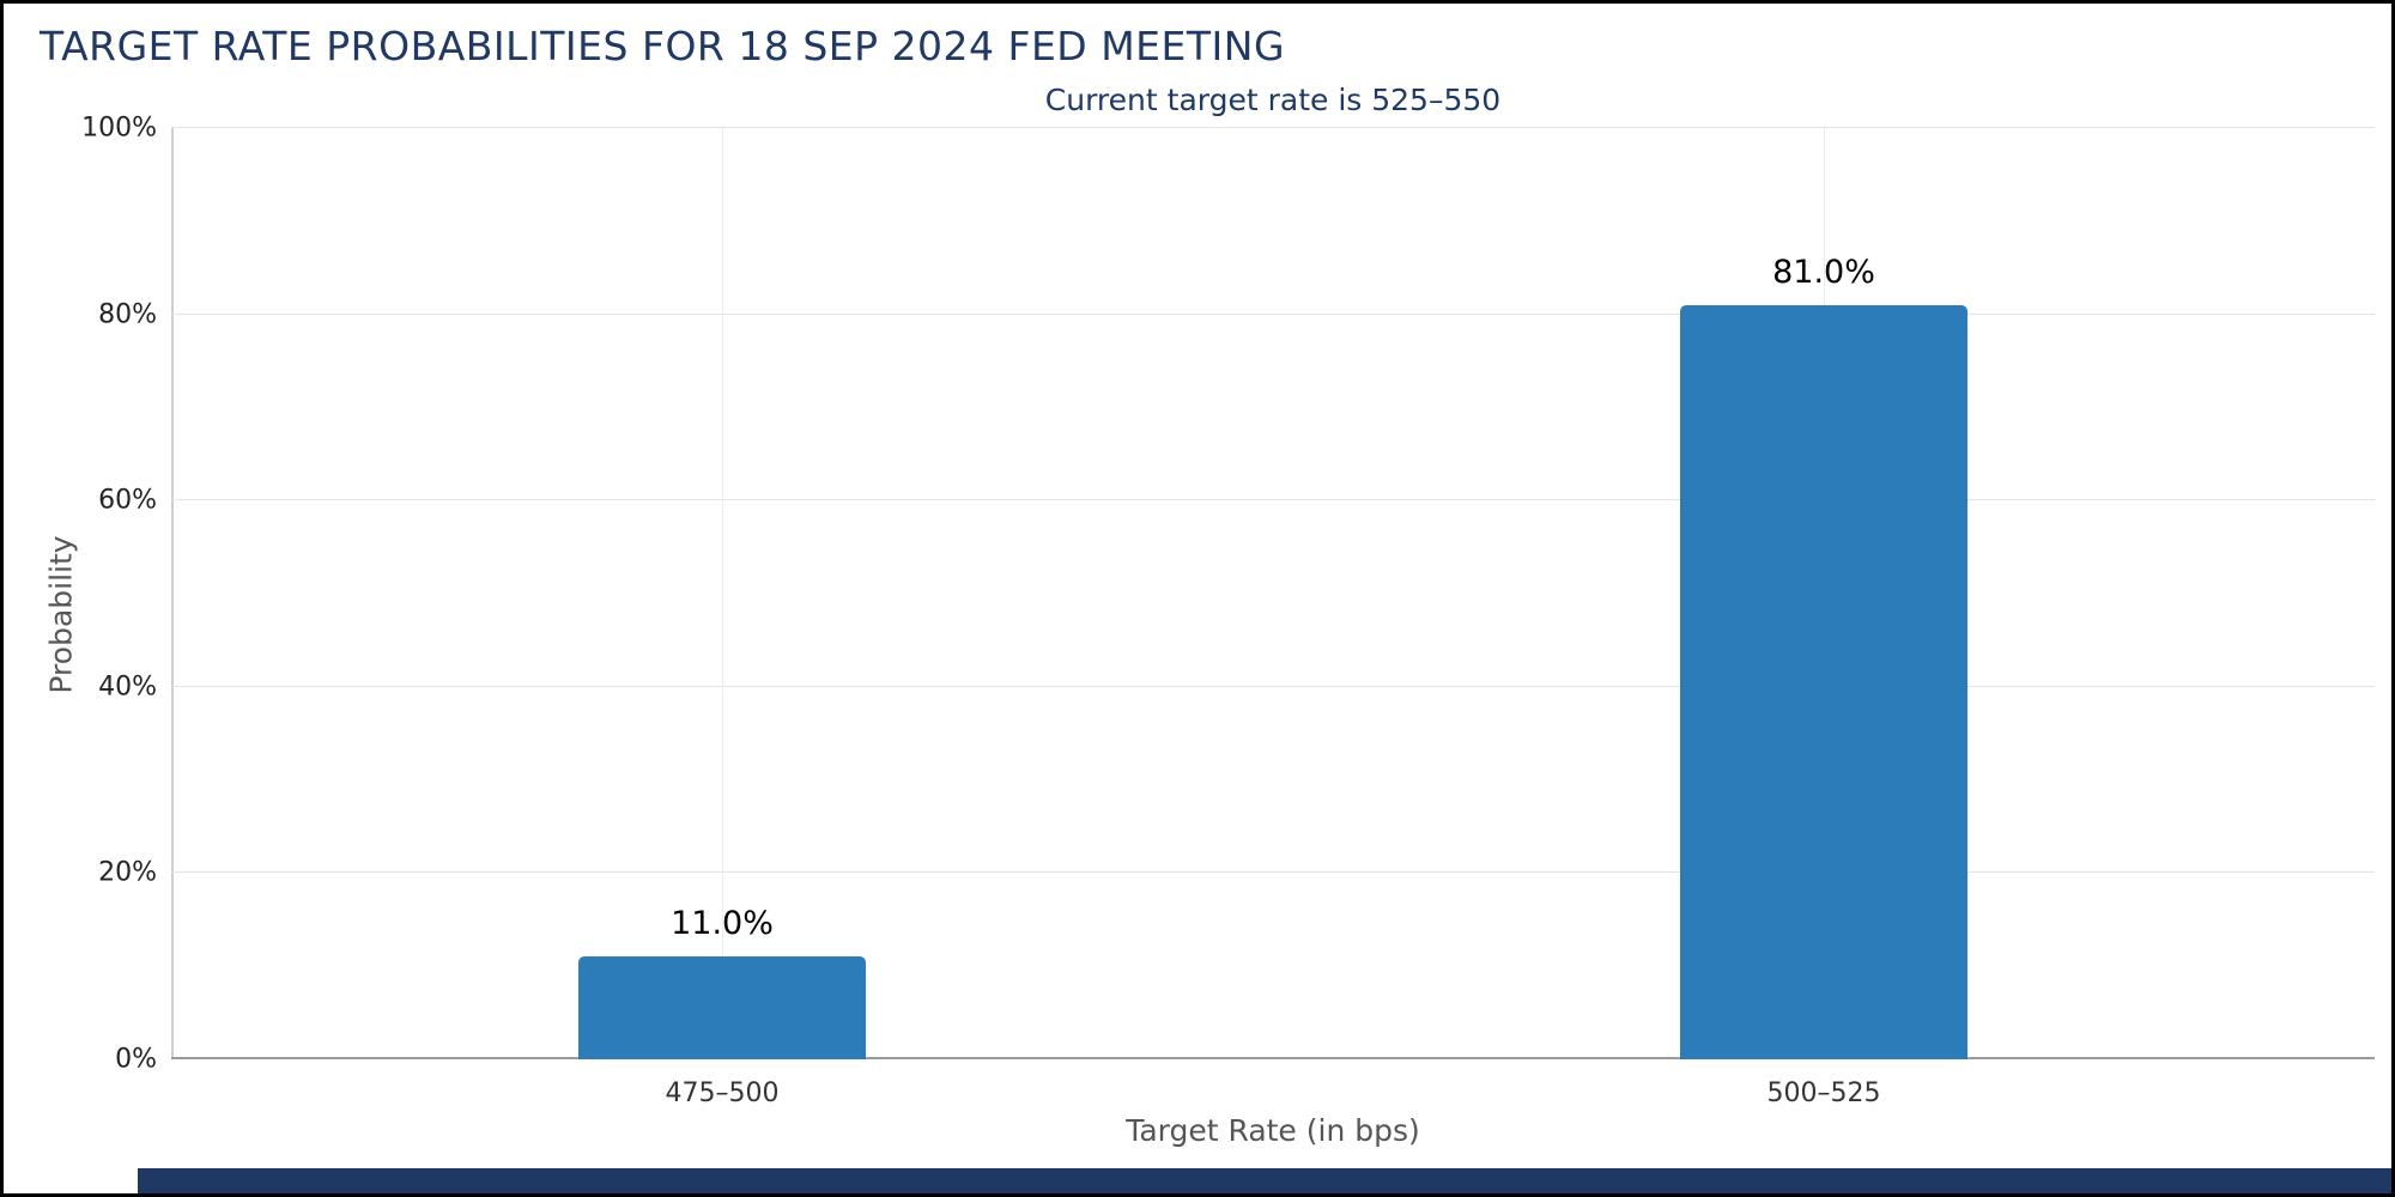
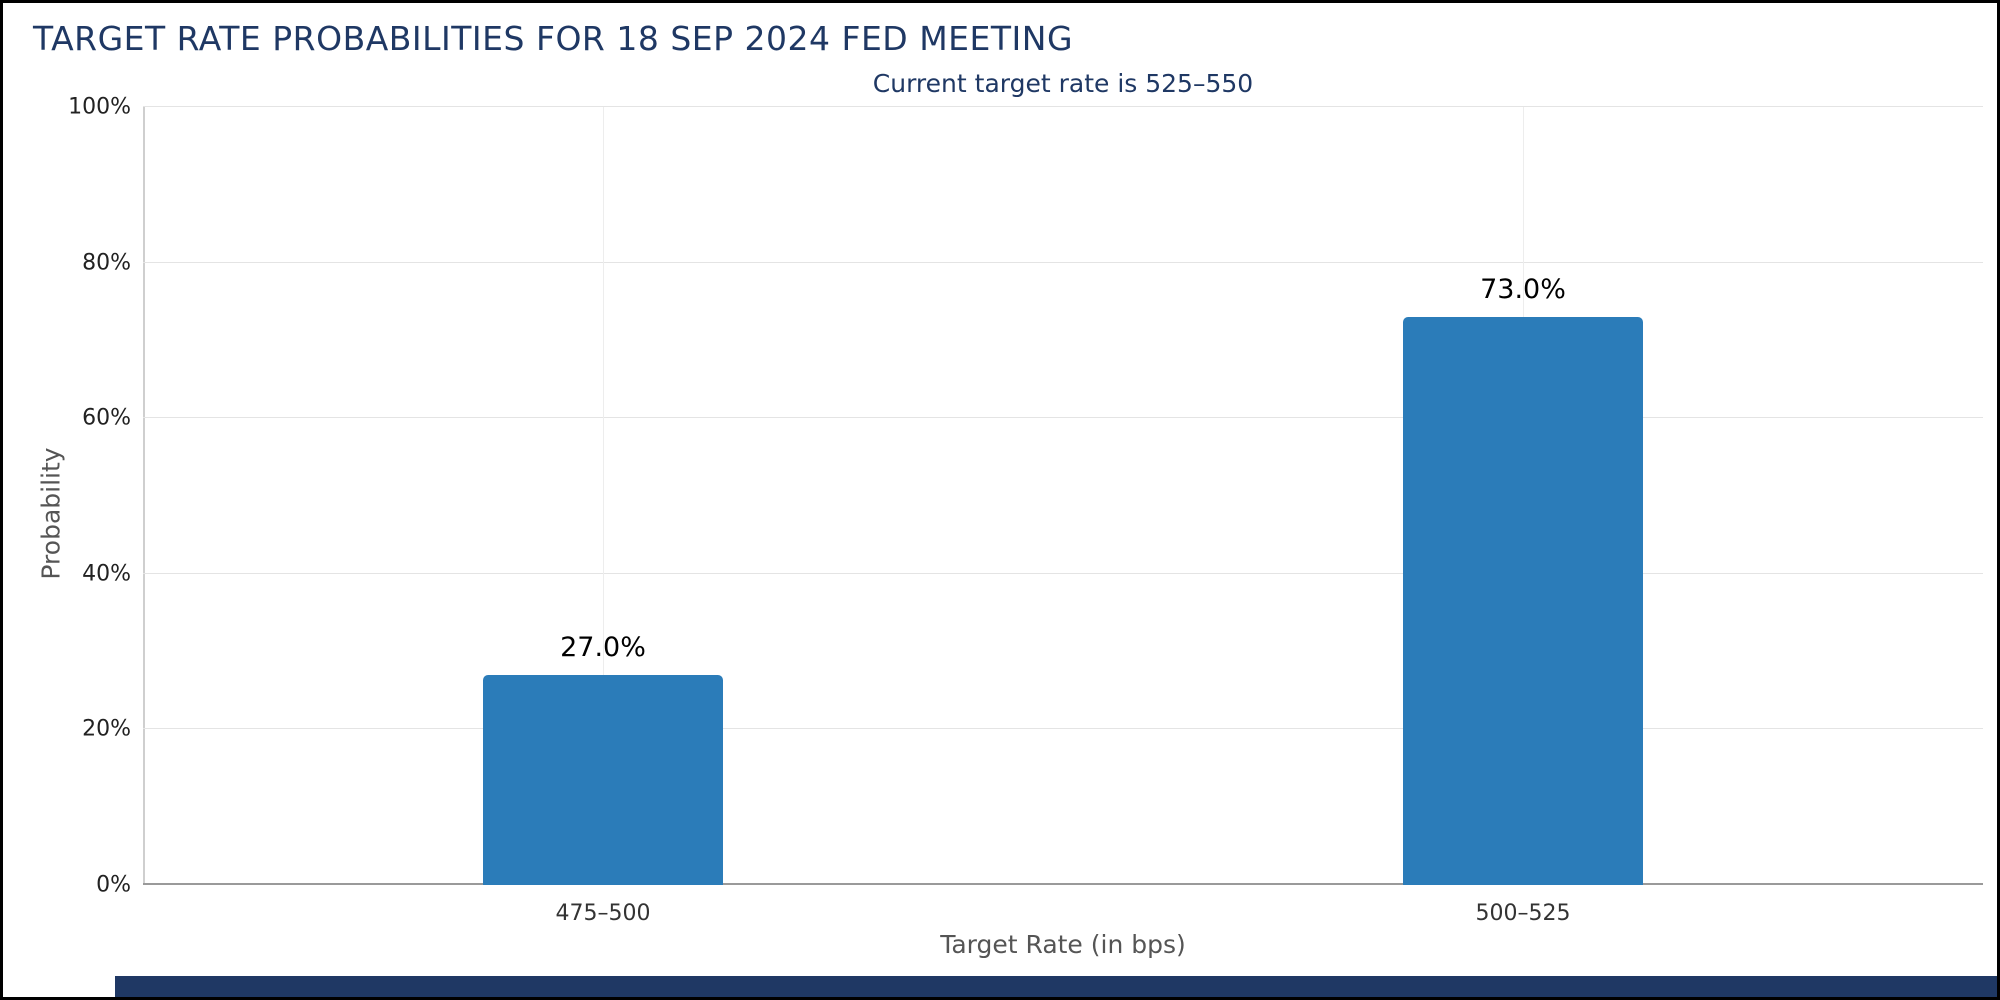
475–500: 11.0% -> 27.0%
500–525: 81.0% -> 73.0%
